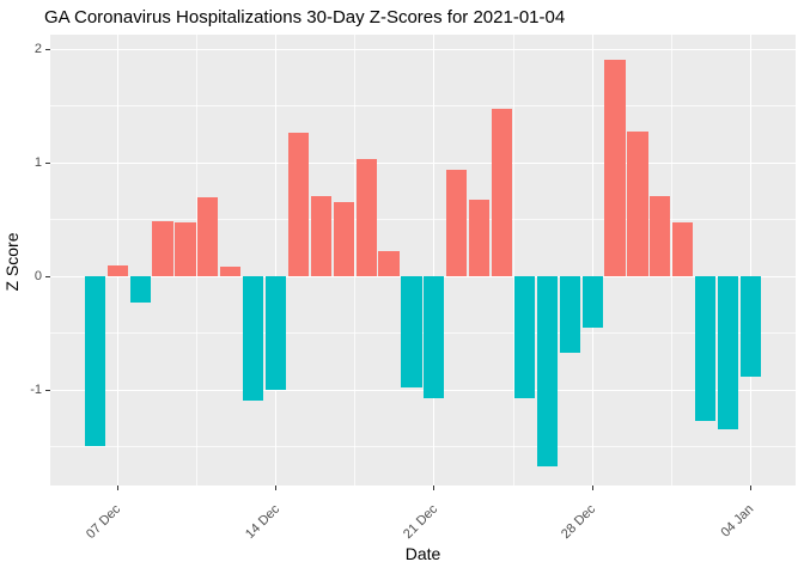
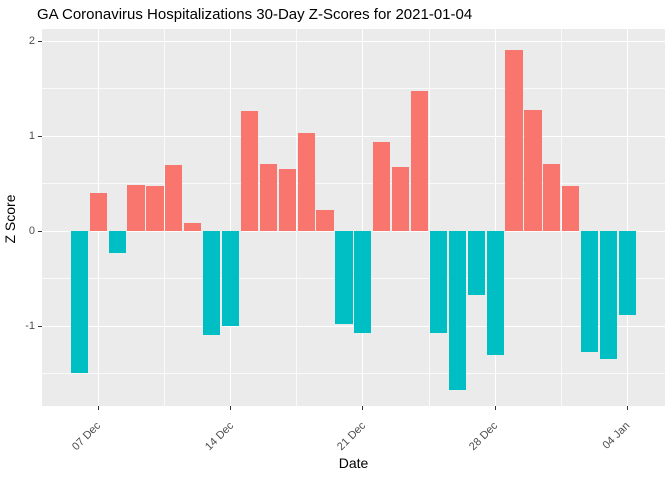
07 Dec: 0.1 -> 0.4
28 Dec: -0.5 -> -1.3
